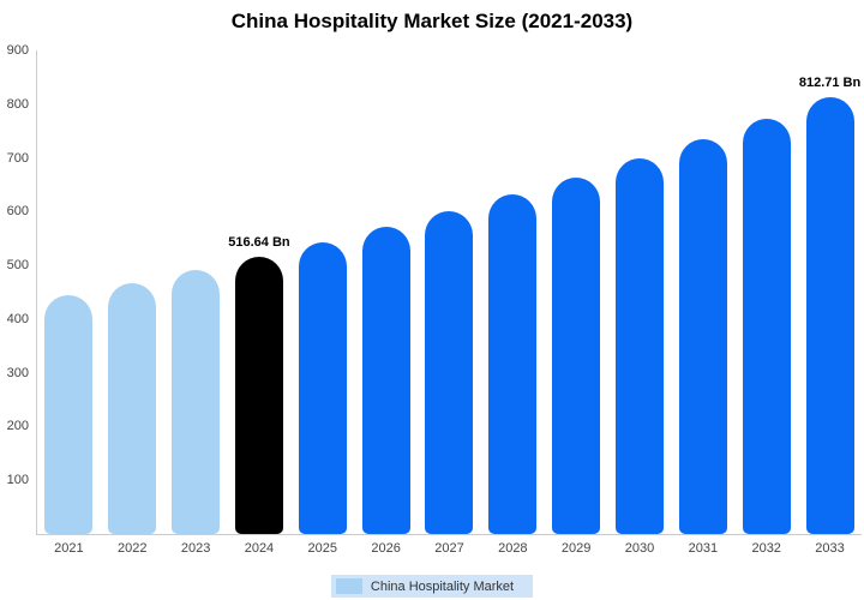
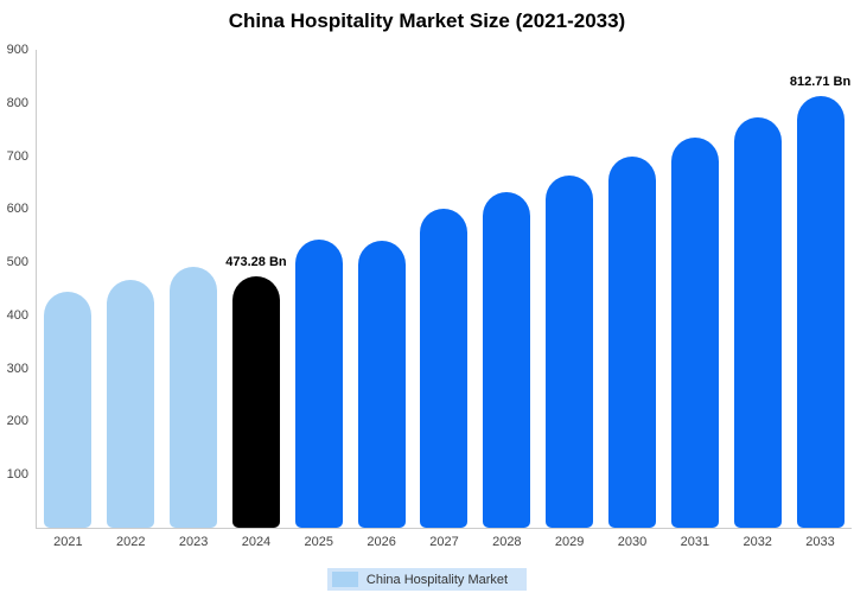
2024: 516.64 -> 473.28
2026: 570 -> 540
